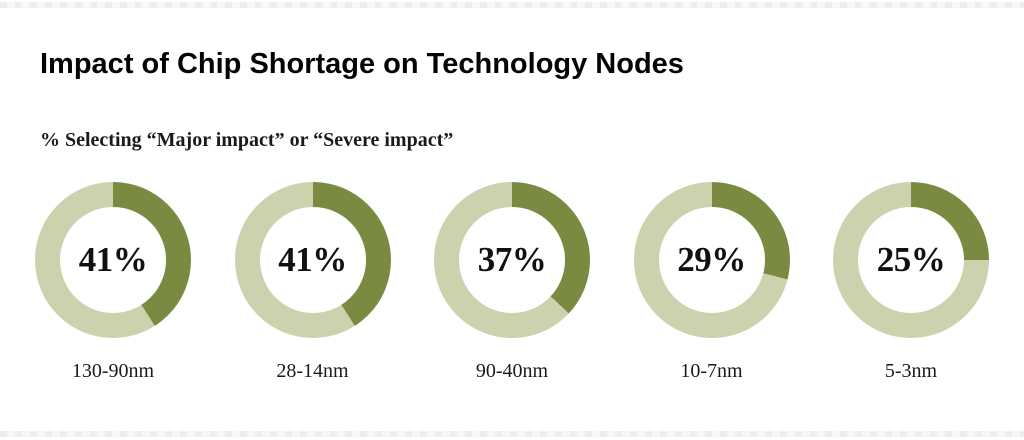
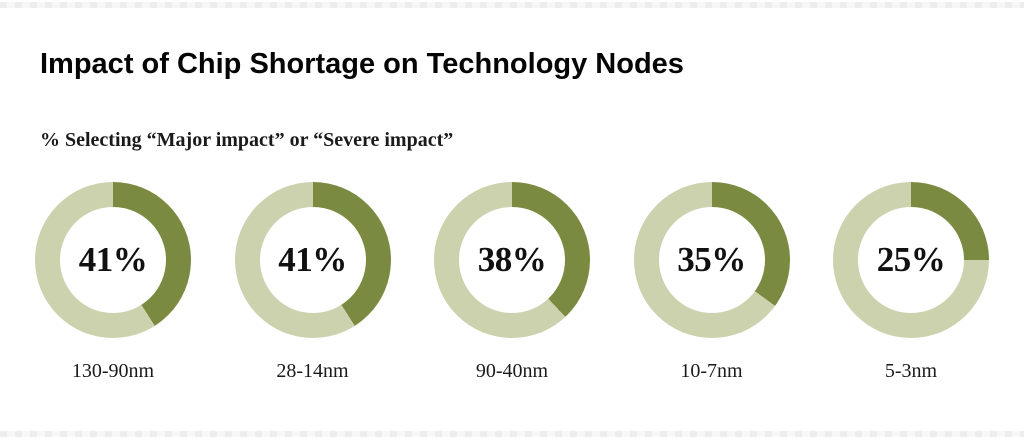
90-40nm: 37% -> 38%
10-7nm: 29% -> 35%
